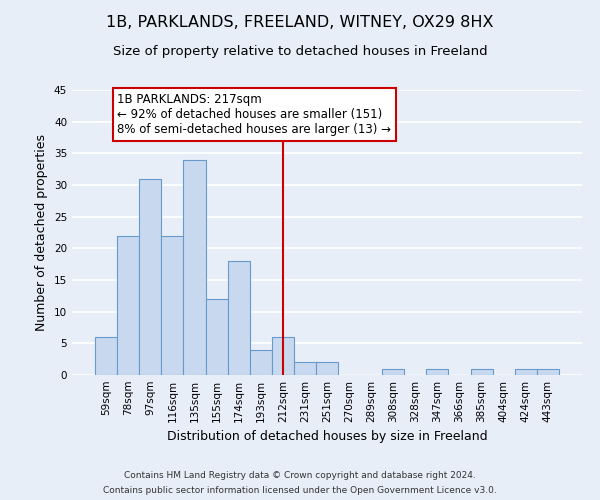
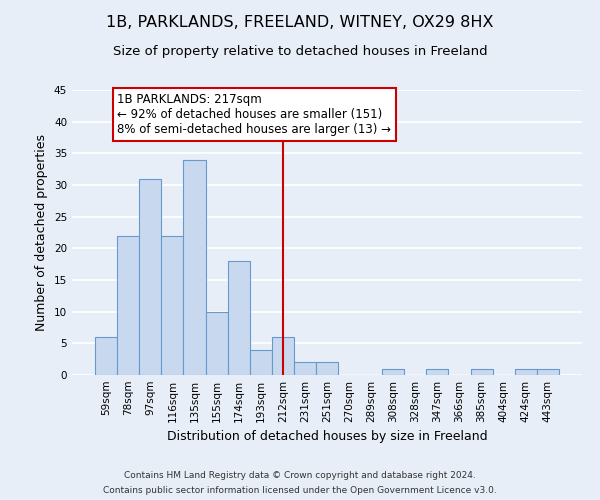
155sqm: 12 -> 10
